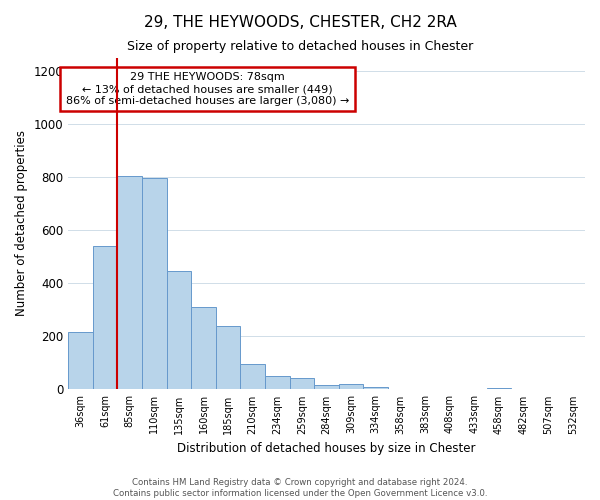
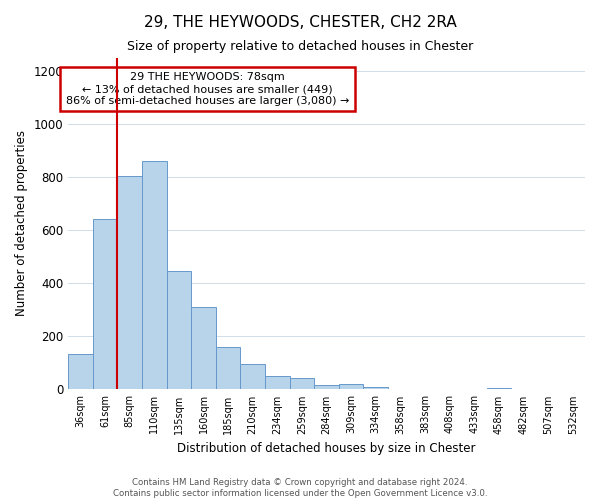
36sqm: 215 -> 135
61sqm: 540 -> 640
110sqm: 795 -> 860
185sqm: 240 -> 158
